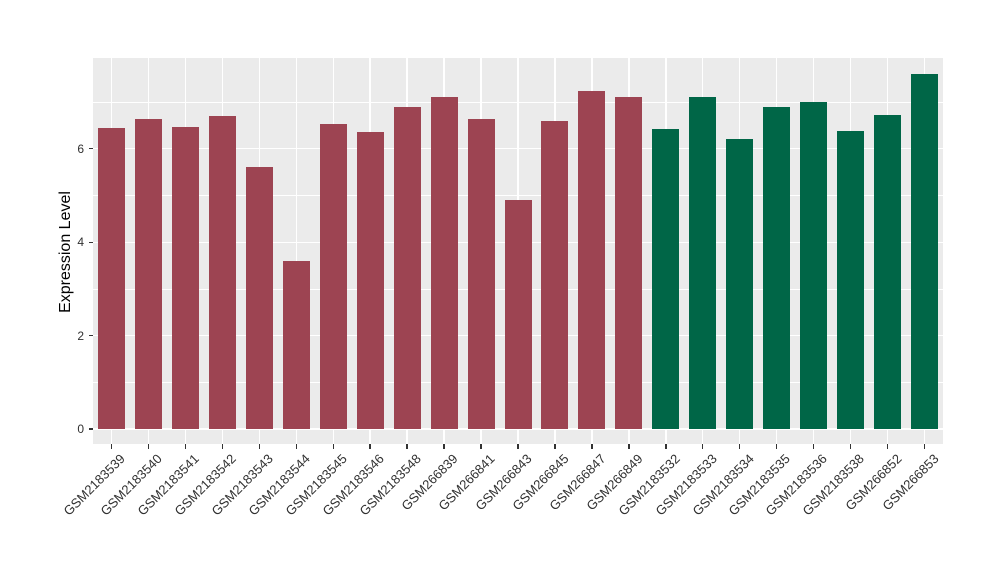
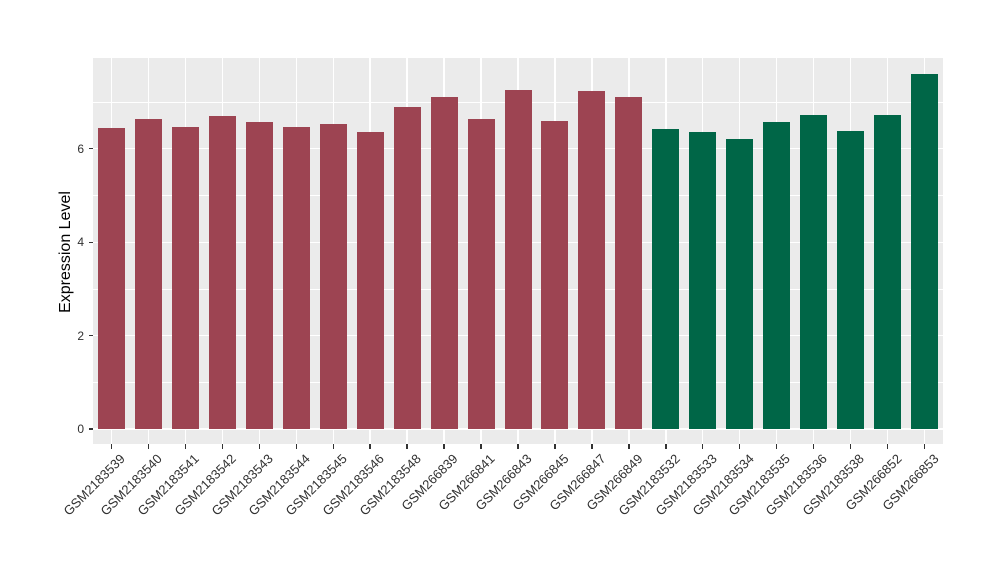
GSM2183543: 5.6 -> 6.6
GSM2183544: 3.6 -> 6.5
GSM266843: 4.9 -> 7.3
GSM2183533: 7.1 -> 6.3
GSM2183535: 6.9 -> 6.6
GSM2183536: 7.0 -> 6.7
